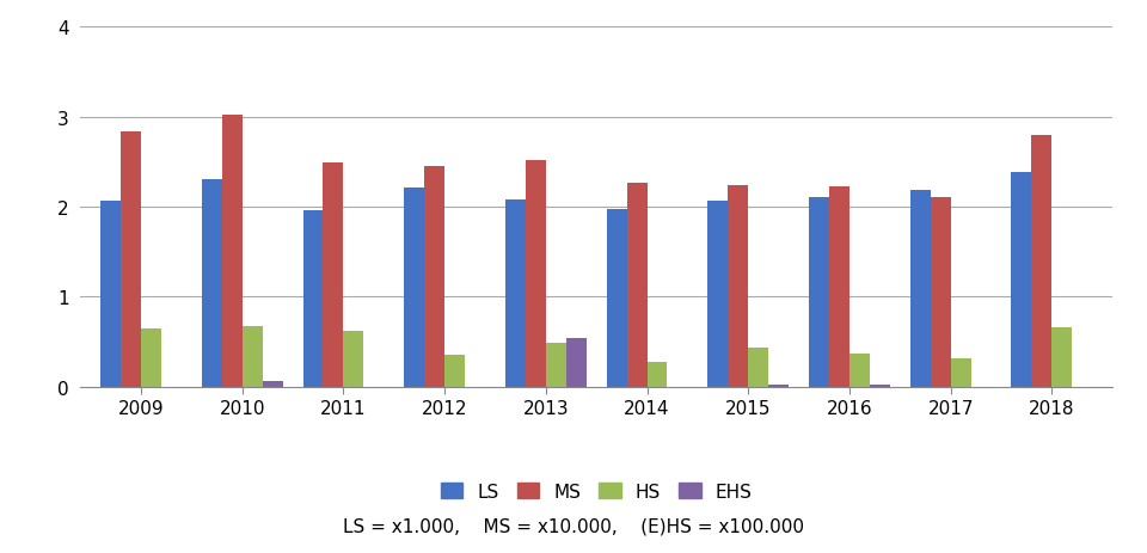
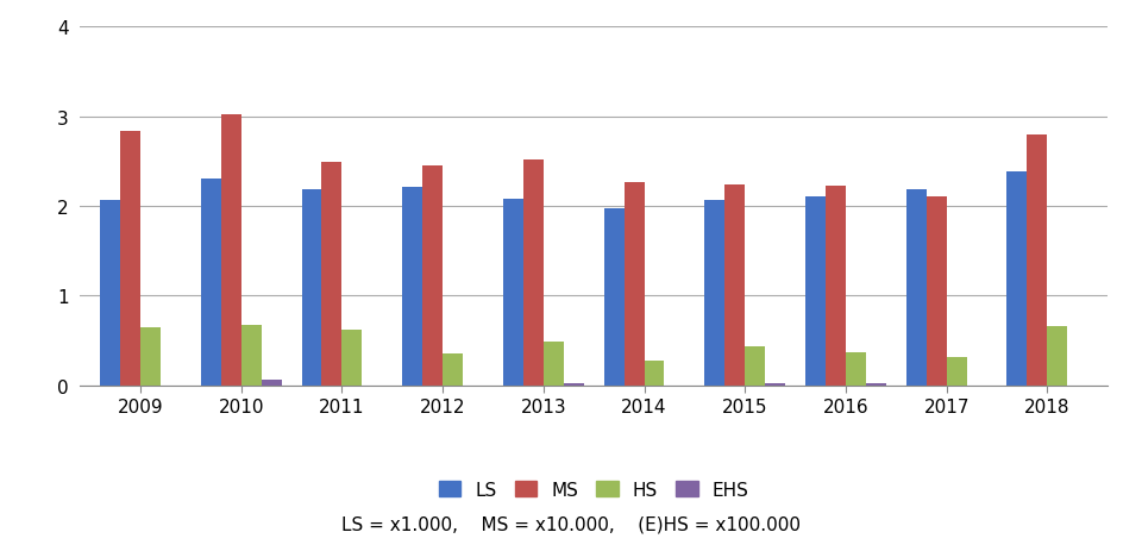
LS/2011: 1.96 -> 2.19
EHS/2013: 0.54 -> 0.02
